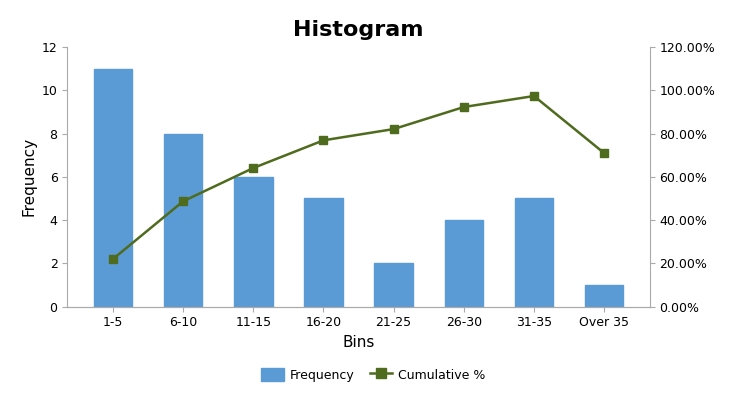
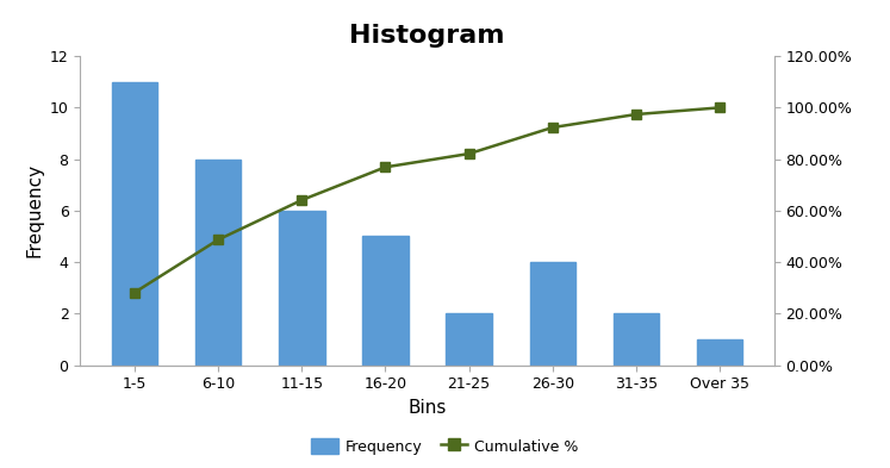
Cumulative %/1-5: 22.0% -> 28.2%
Frequency/31-35: 5 -> 2
Cumulative %/Over 35: 71.0% -> 100.0%
